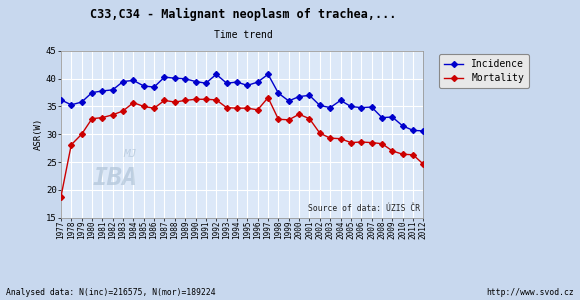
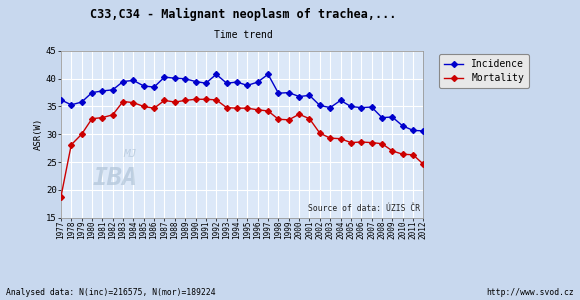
Mortality/1983: 34.2 -> 35.9
Mortality/1997: 36.6 -> 34.2
Incidence/1999: 36.0 -> 37.5
